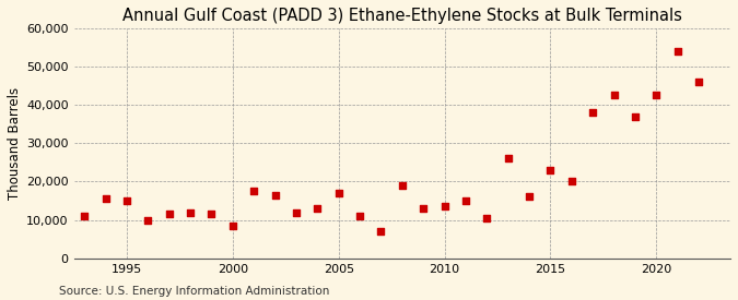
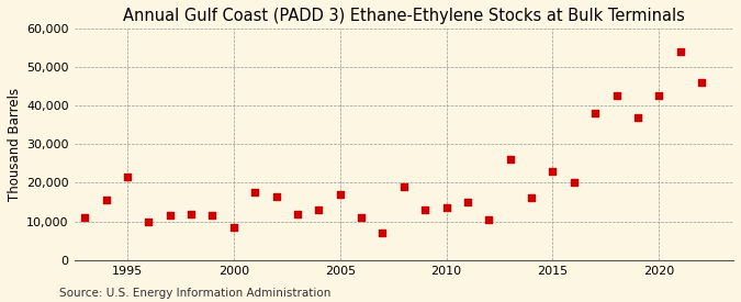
1995: 15,000 -> 21,500
